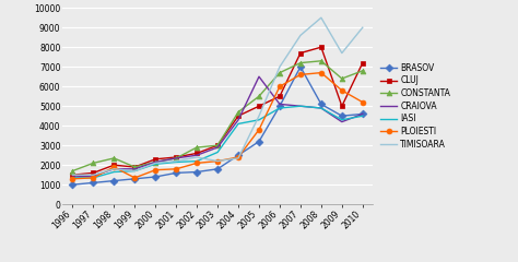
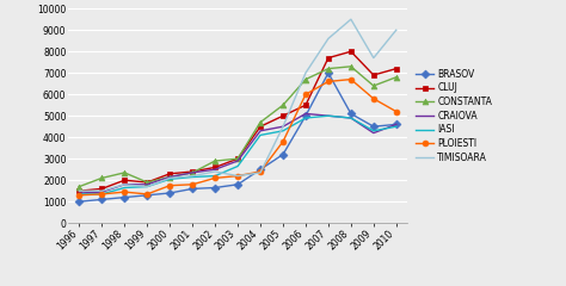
PLOIESTI/1998: 1900 -> 1400
CRAIOVA/2005: 6500 -> 4500
CLUJ/2009: 5000 -> 6900
